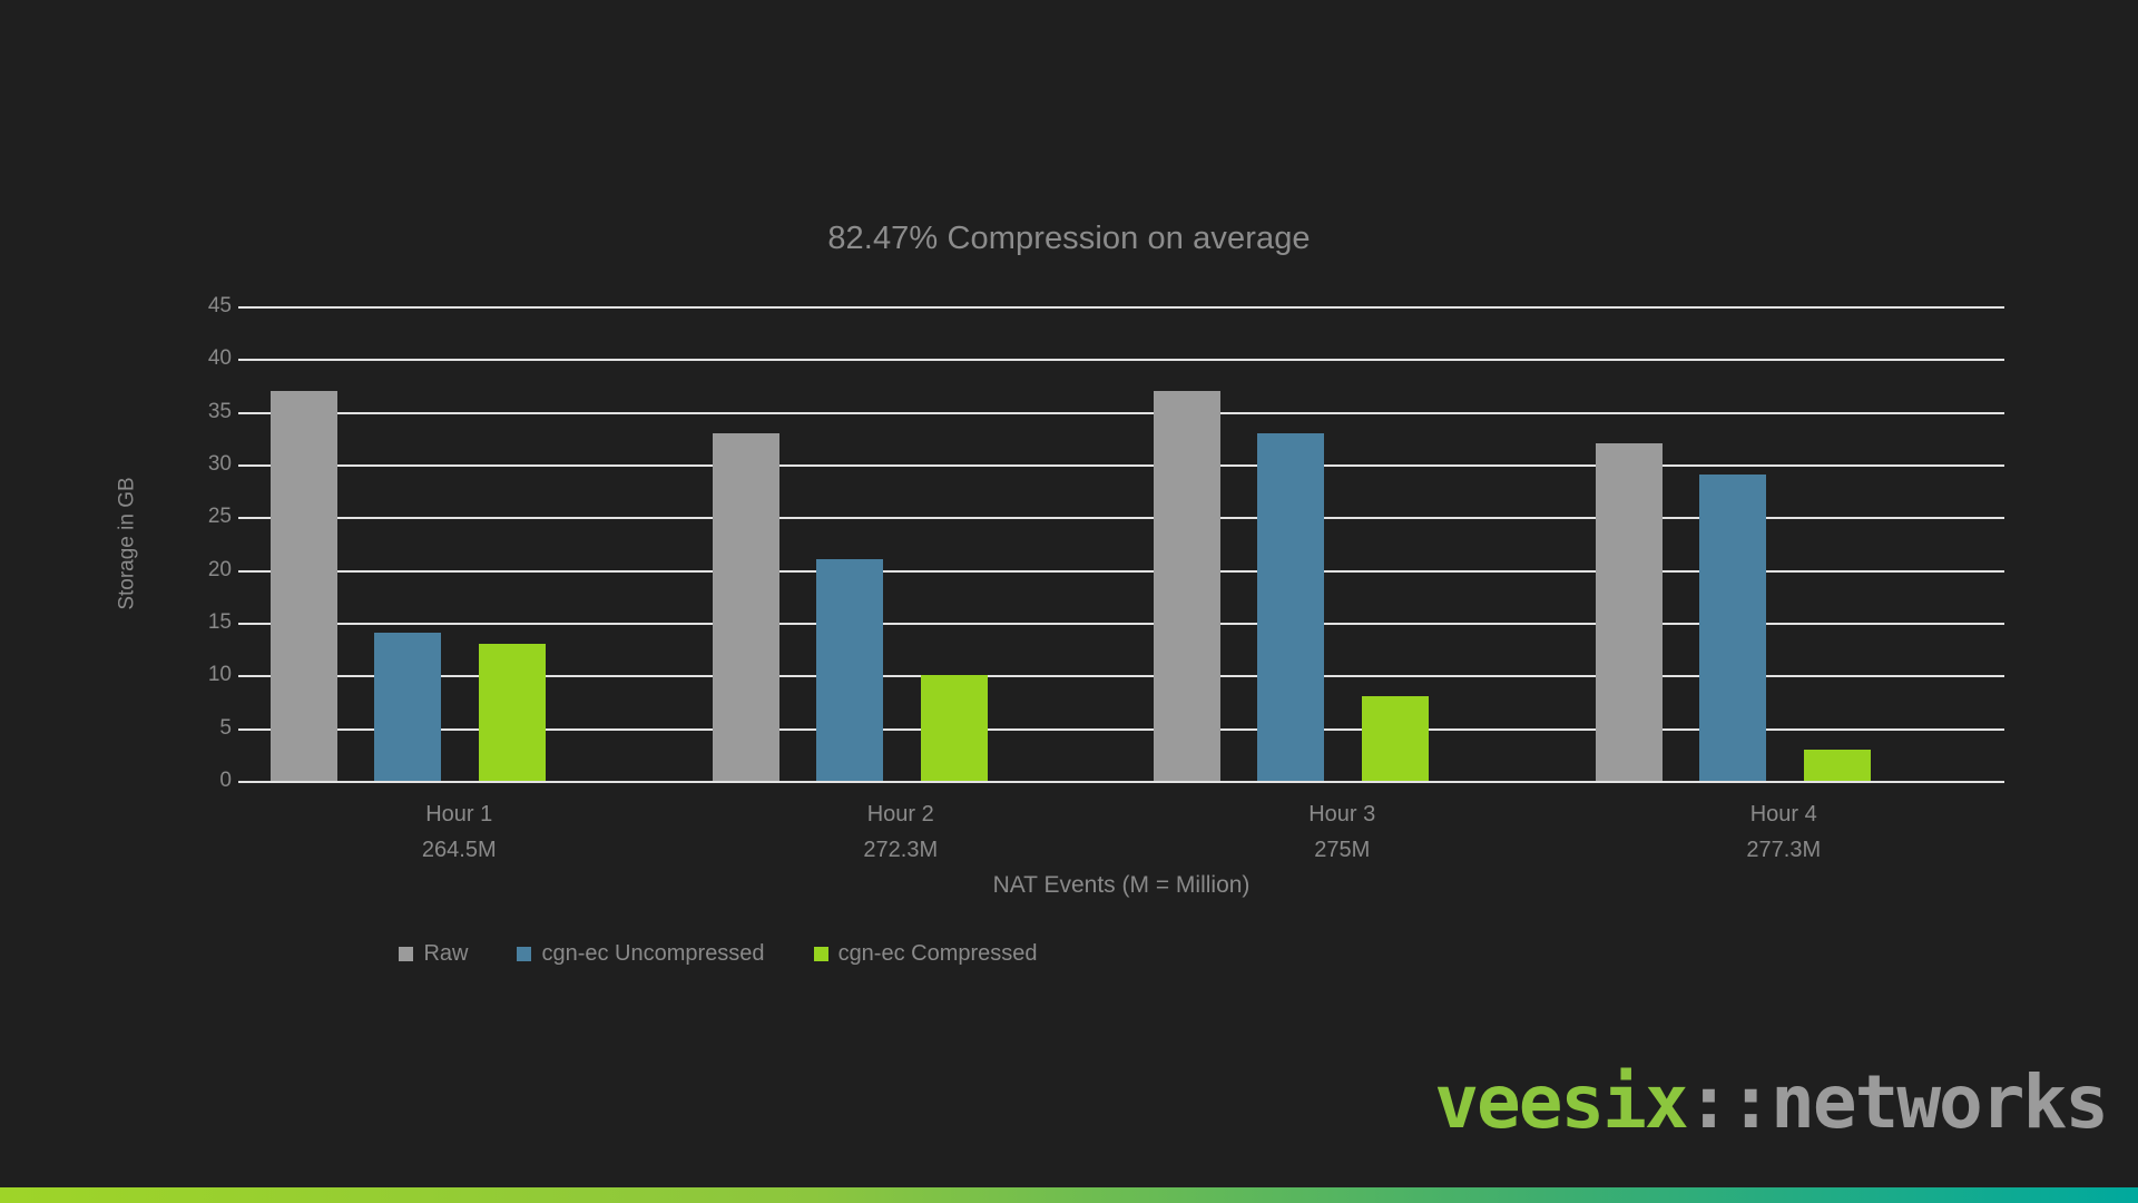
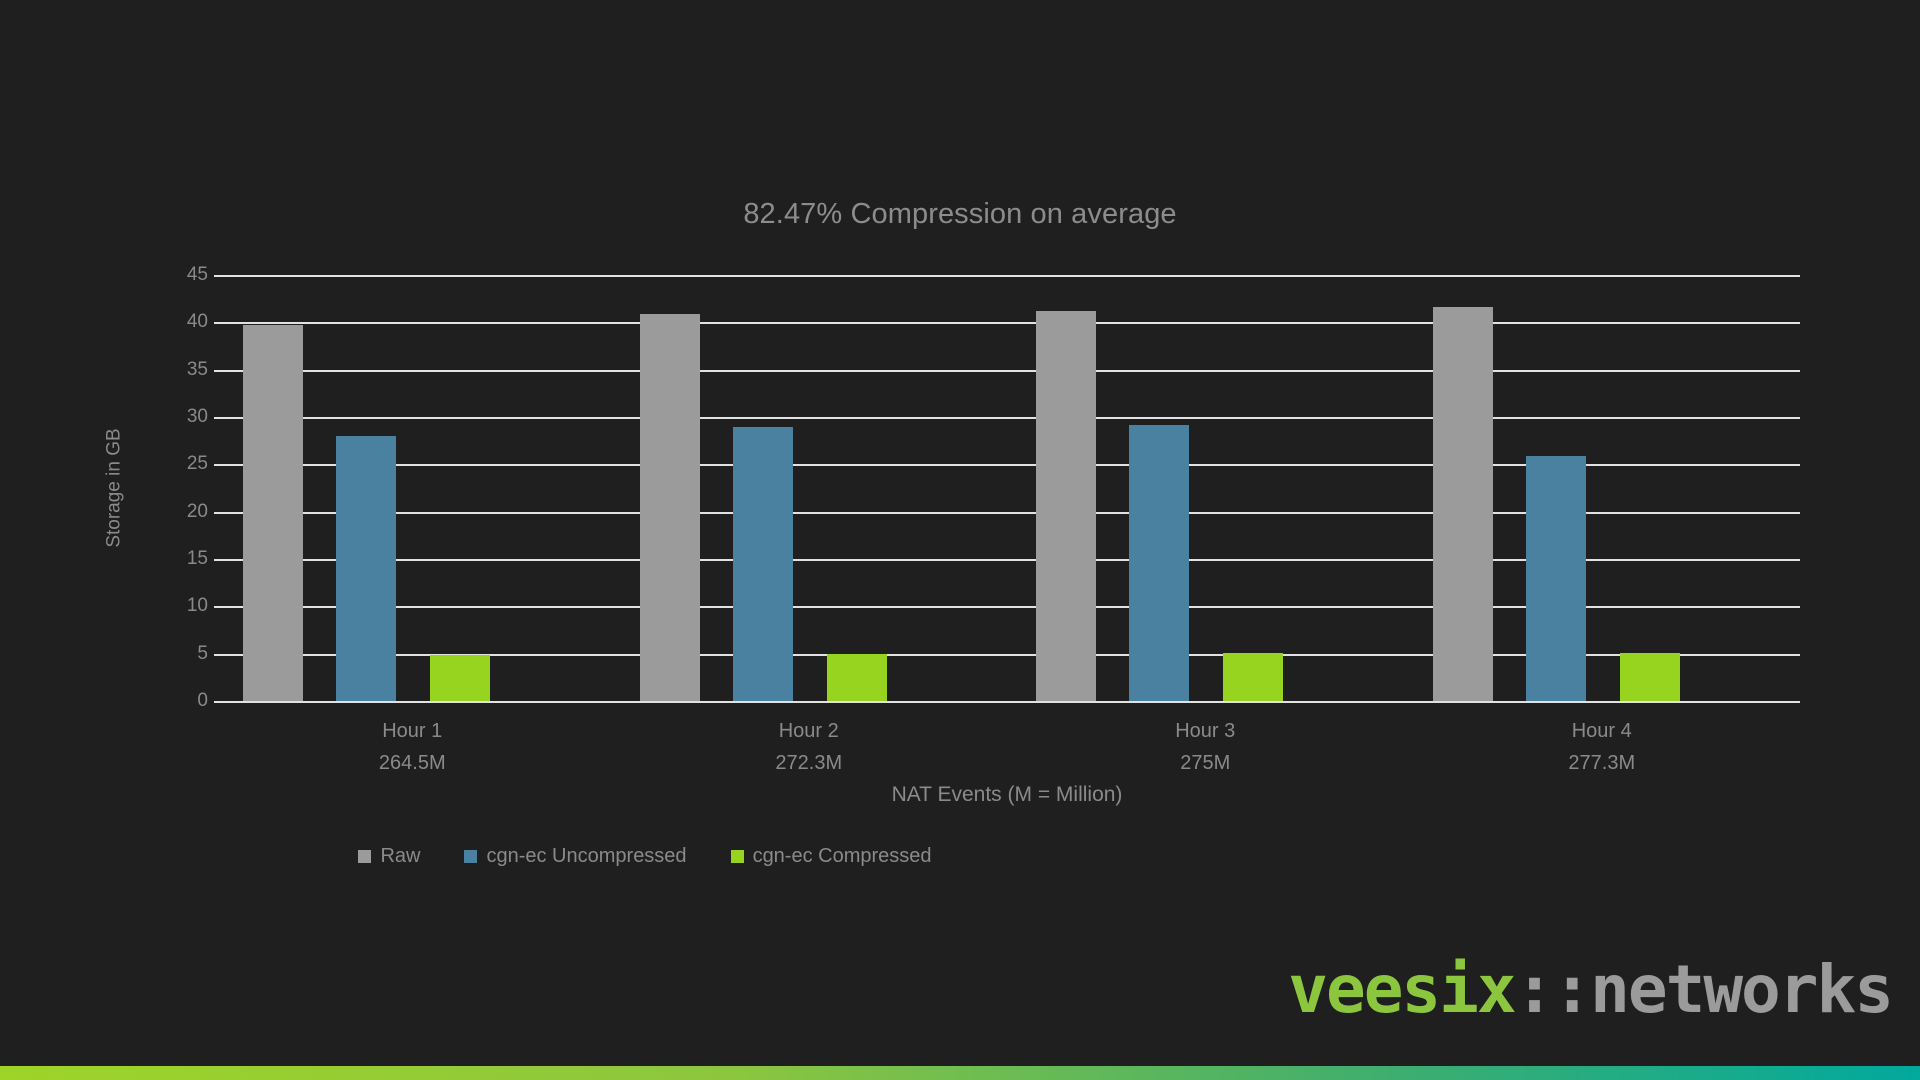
Raw/Hour 1: 37 -> 40
cgn-ec Uncompressed/Hour 1: 14 -> 28
cgn-ec Compressed/Hour 1: 13 -> 5
Raw/Hour 2: 33 -> 41
cgn-ec Uncompressed/Hour 2: 21 -> 29
cgn-ec Compressed/Hour 2: 10 -> 5
Raw/Hour 3: 37 -> 41
cgn-ec Uncompressed/Hour 3: 33 -> 29
cgn-ec Compressed/Hour 3: 8 -> 5
Raw/Hour 4: 32 -> 42
cgn-ec Uncompressed/Hour 4: 29 -> 26
cgn-ec Compressed/Hour 4: 3 -> 5
